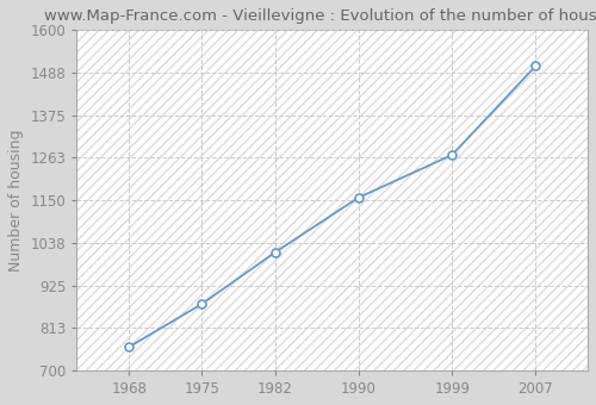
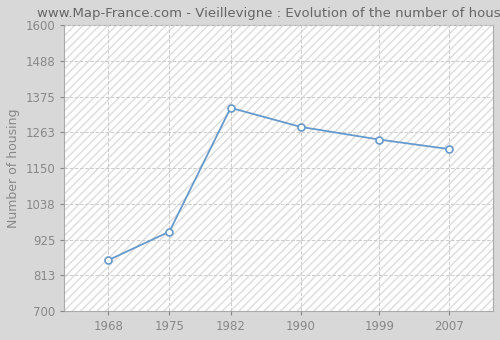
1968: 762 -> 860
1975: 876 -> 950
1982: 1012 -> 1340
1990: 1157 -> 1280
1999: 1270 -> 1240
2007: 1505 -> 1210
